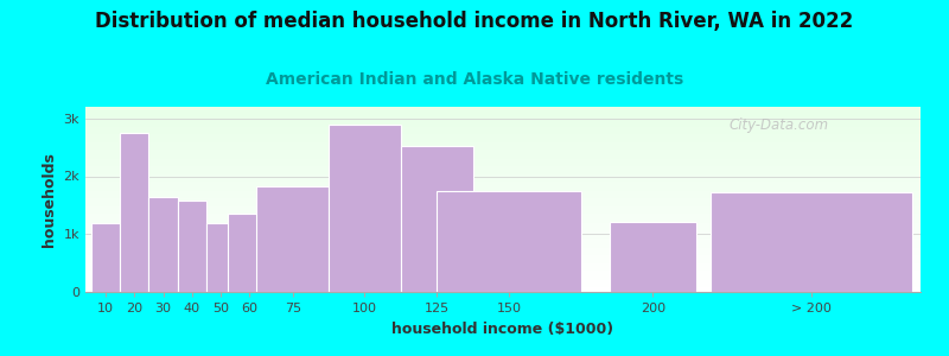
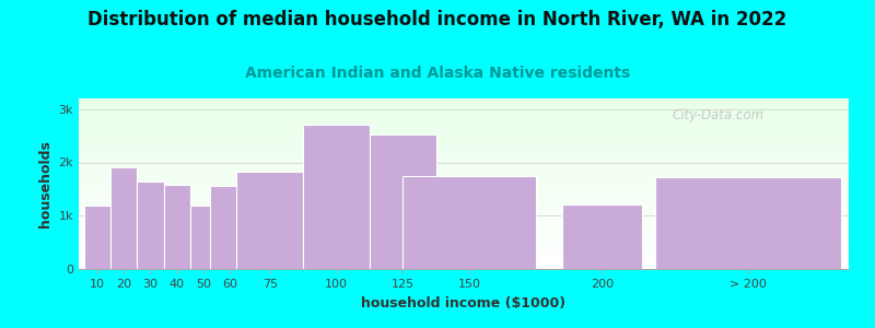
20: 2.75k -> 1.90k
60: 1.35k -> 1.55k
100: 2.90k -> 2.70k
